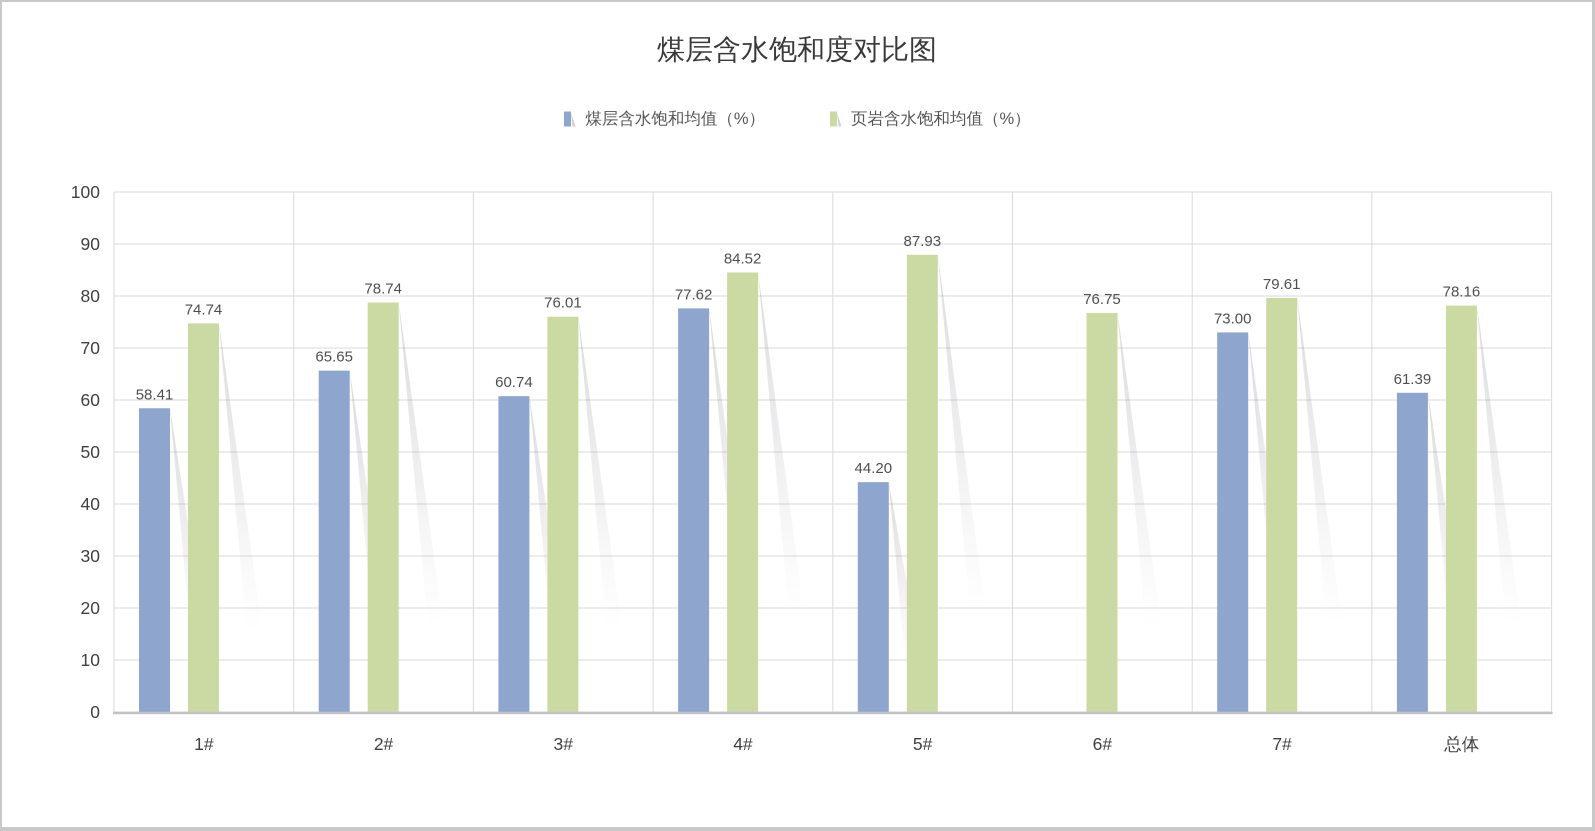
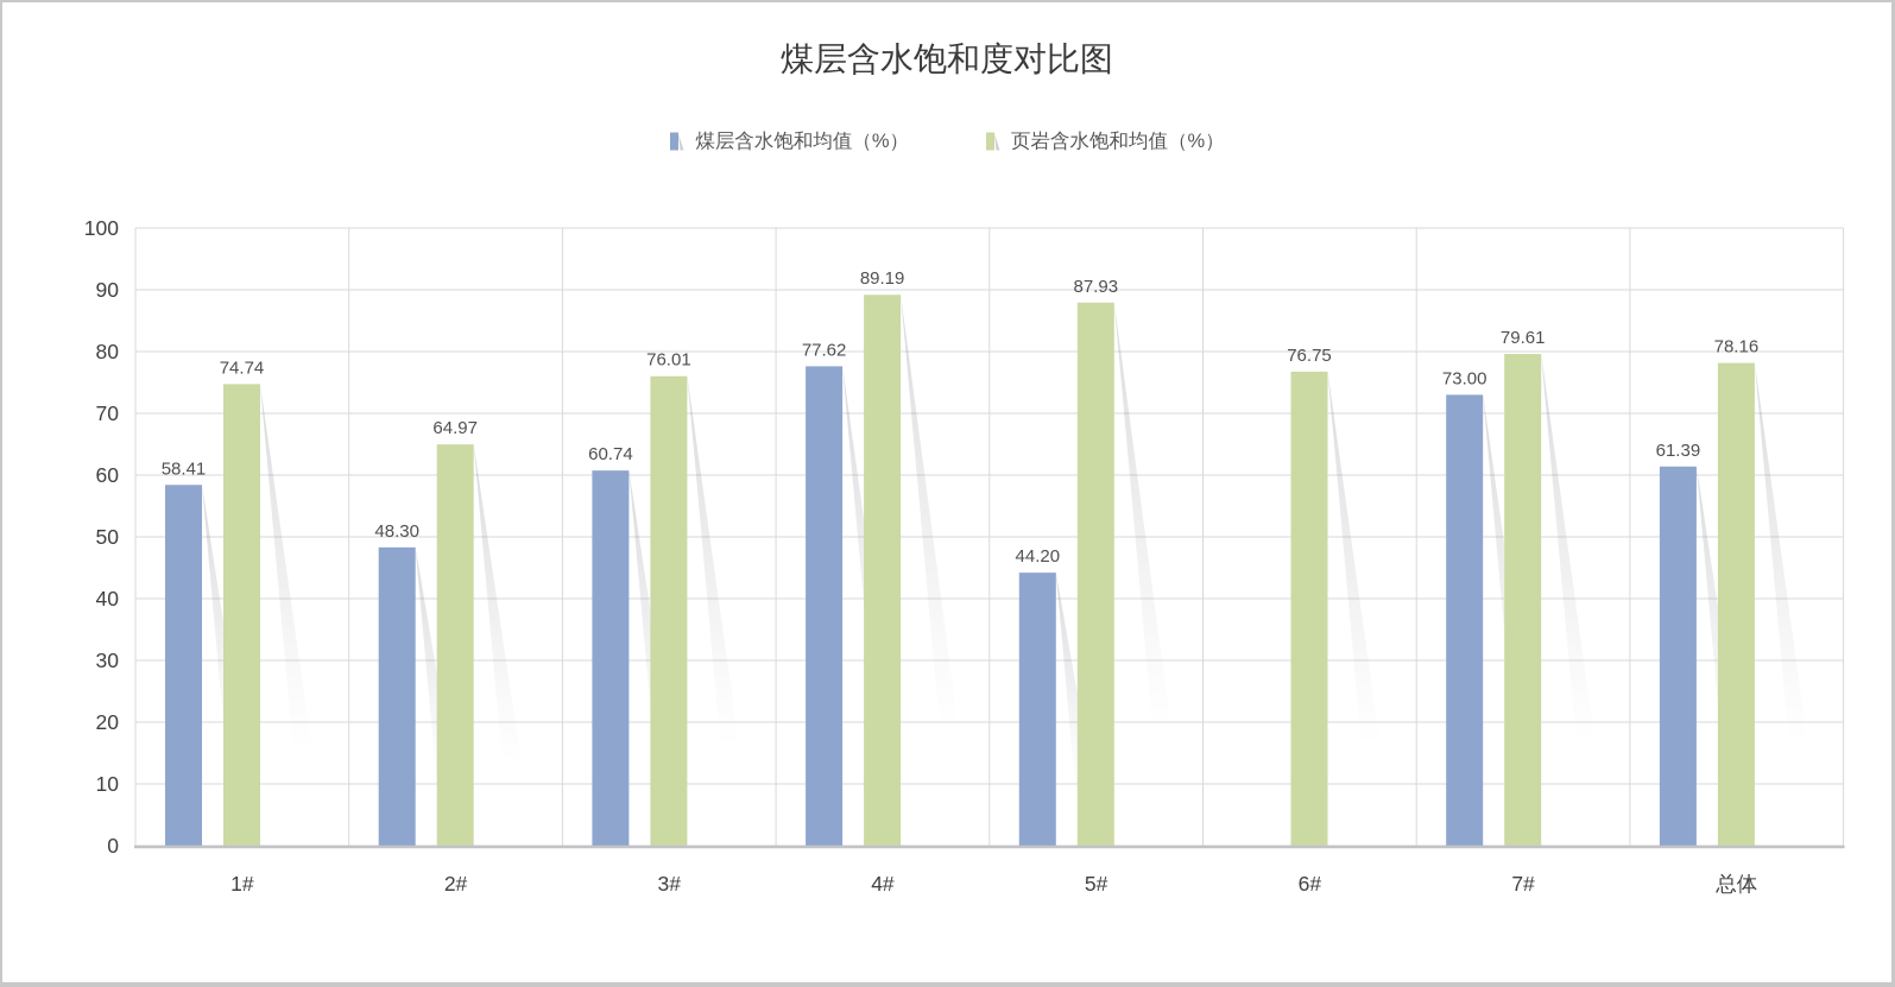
煤层含水饱和均值（%）/2#: 65.65 -> 48.30
页岩含水饱和均值（%）/2#: 78.74 -> 64.97
页岩含水饱和均值（%）/4#: 84.52 -> 89.19
